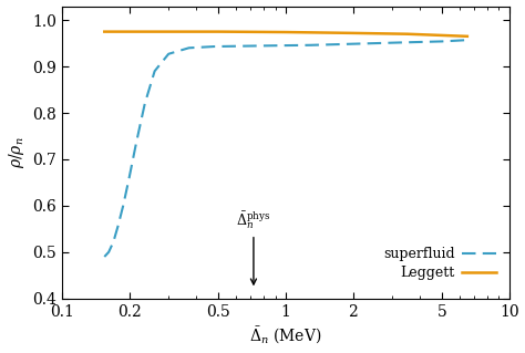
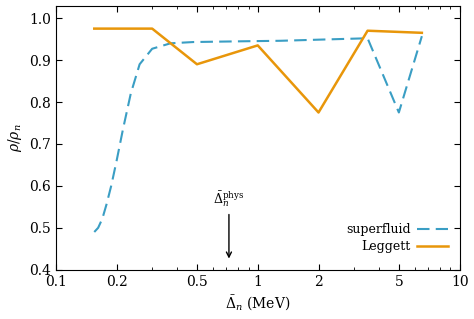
Leggett/0.5: 0.975 -> 0.890
Leggett/1: 0.974 -> 0.935
Leggett/2: 0.972 -> 0.775
superfluid/5: 0.954 -> 0.775
